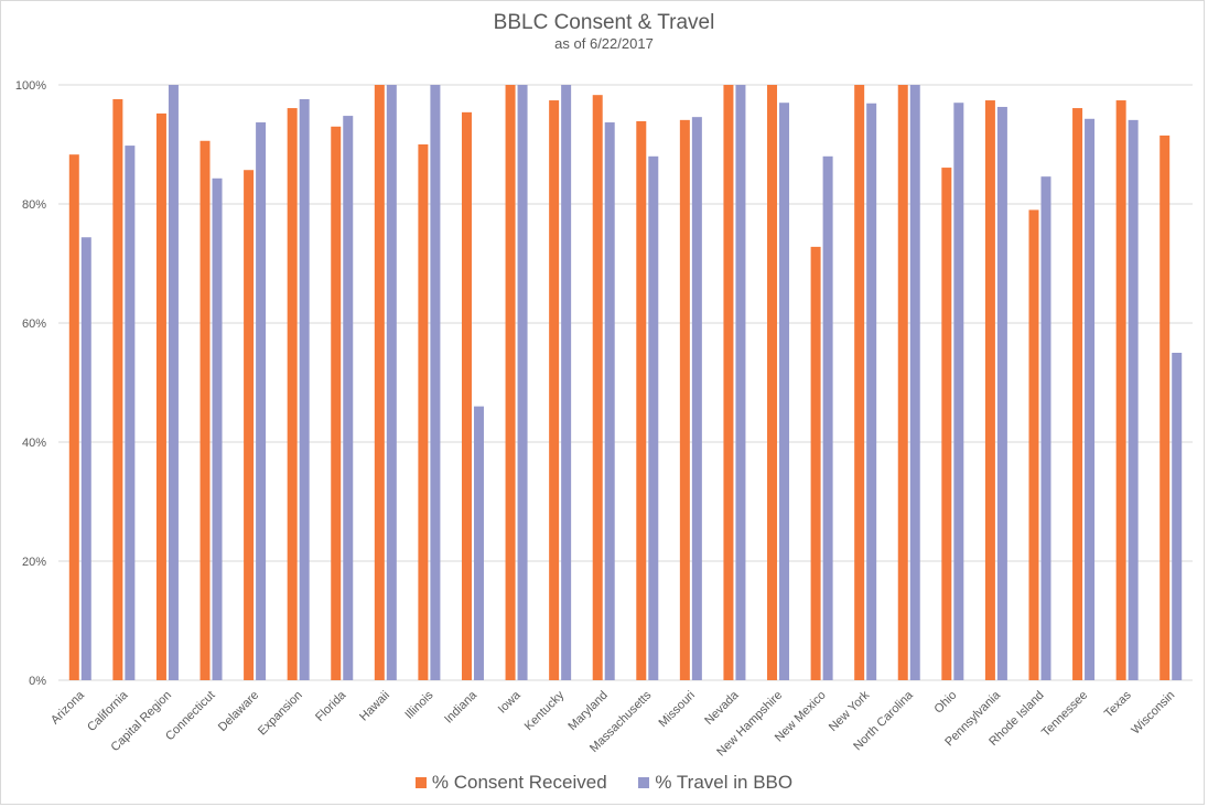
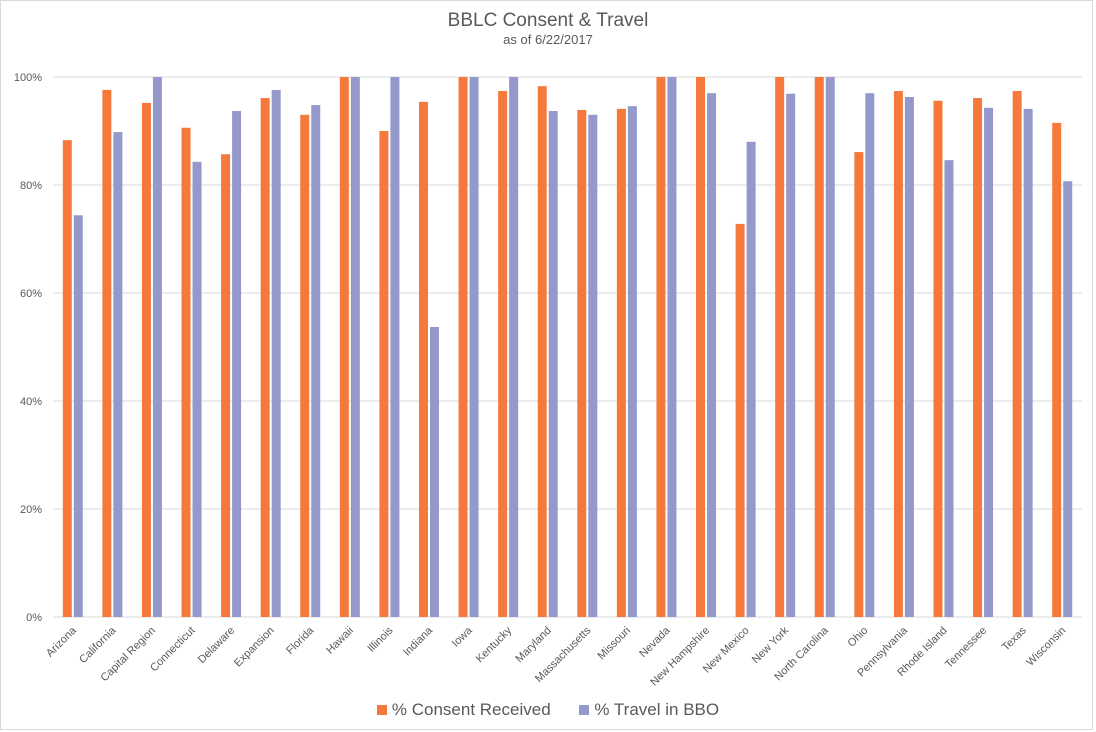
% Travel in BBO/Indiana: 46% -> 54%
% Travel in BBO/Massachusetts: 88% -> 93%
% Consent Received/Rhode Island: 79% -> 96%
% Travel in BBO/Wisconsin: 55% -> 81%
